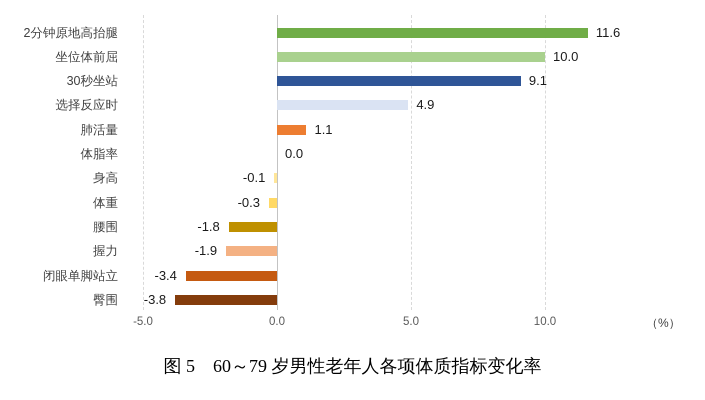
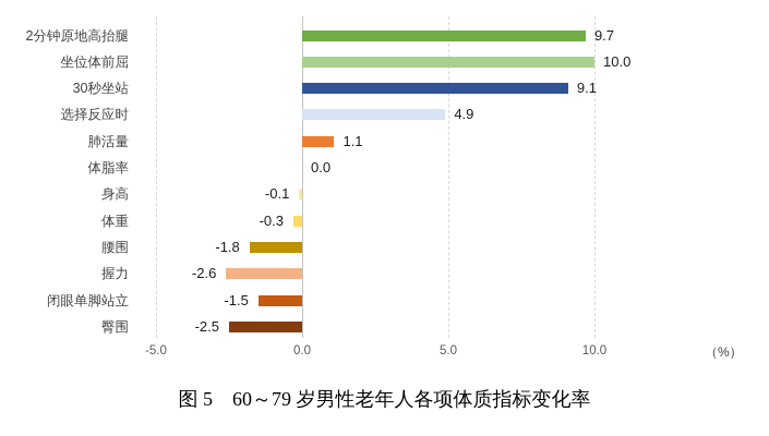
2分钟原地高抬腿: 11.6 -> 9.7
握力: -1.9 -> -2.6
闭眼单脚站立: -3.4 -> -1.5
臀围: -3.8 -> -2.5
